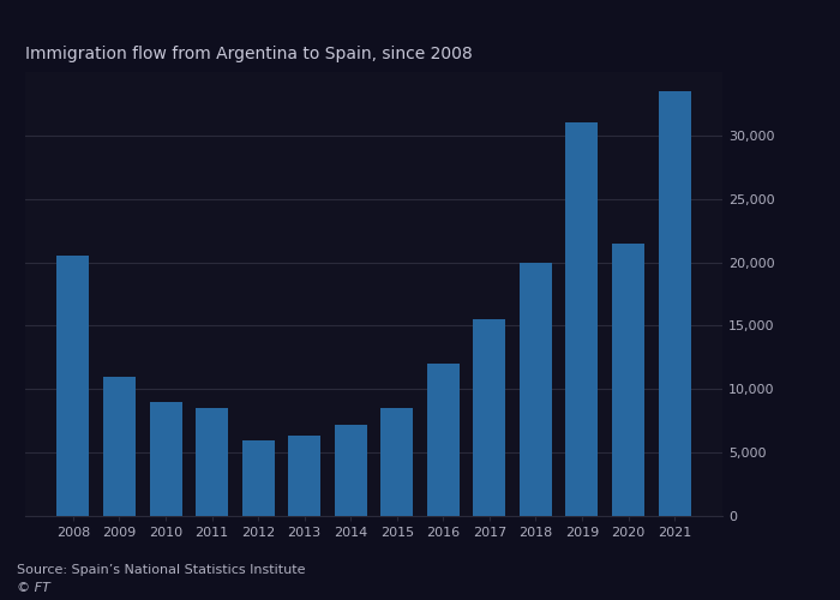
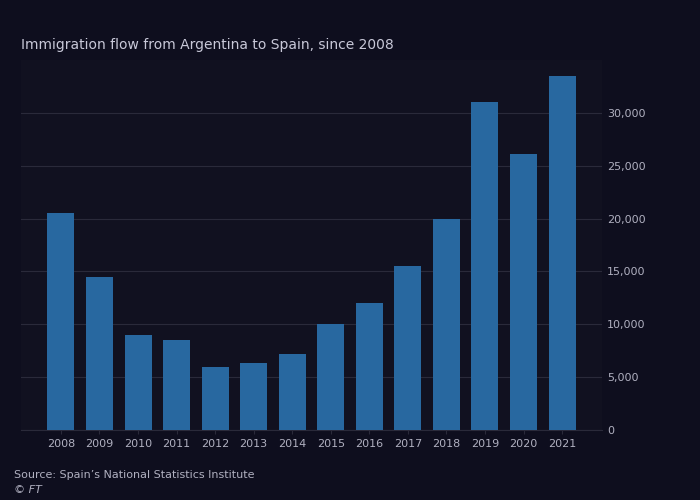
2009: 11,000 -> 14,500
2015: 8,500 -> 10,000
2020: 21,500 -> 26,100
